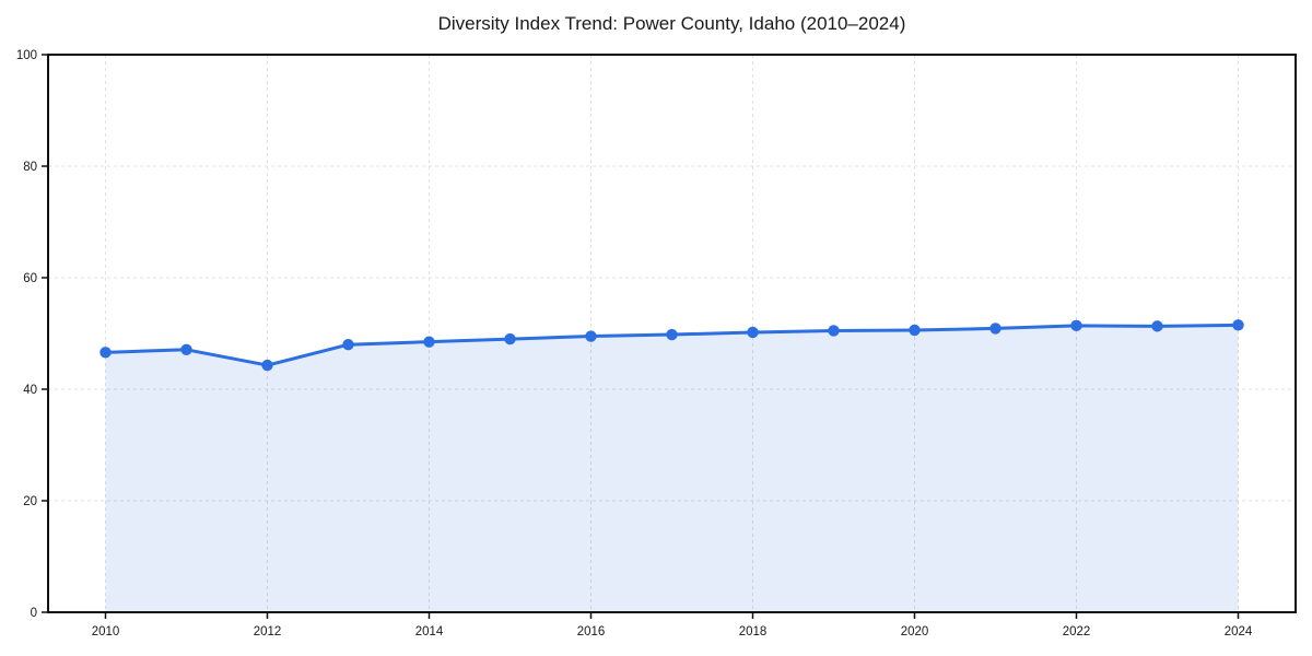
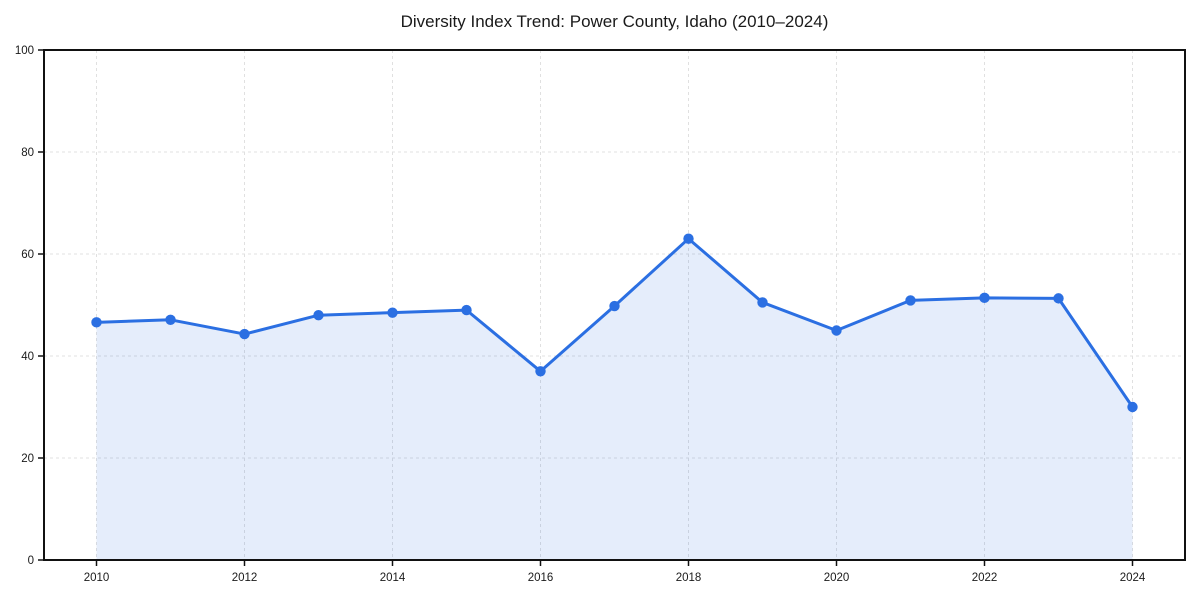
2016: 50 -> 37
2018: 50 -> 63
2020: 51 -> 45
2024: 52 -> 30
